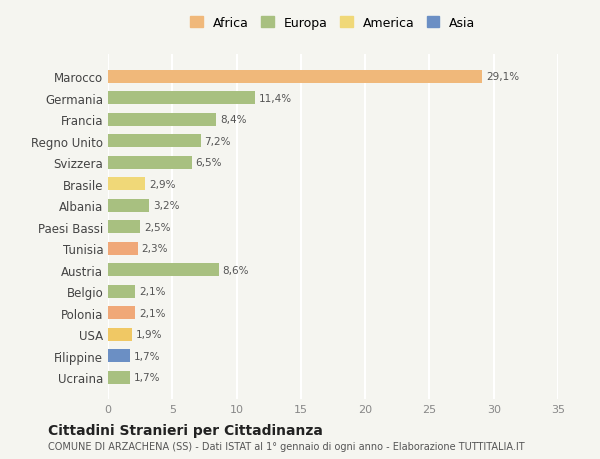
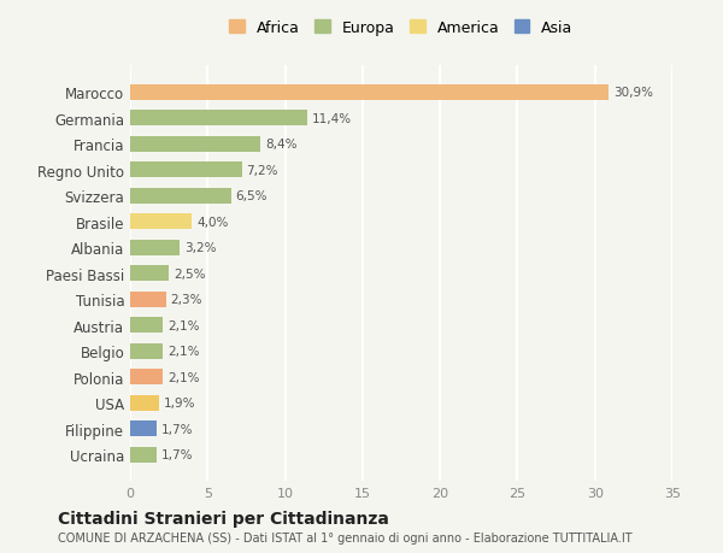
Marocco: 29,1% -> 30,9%
Brasile: 2,9% -> 4,0%
Austria: 8,6% -> 2,1%
